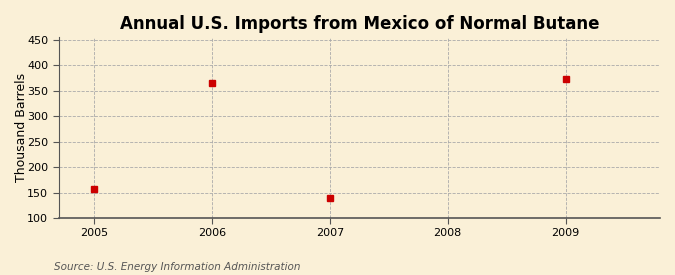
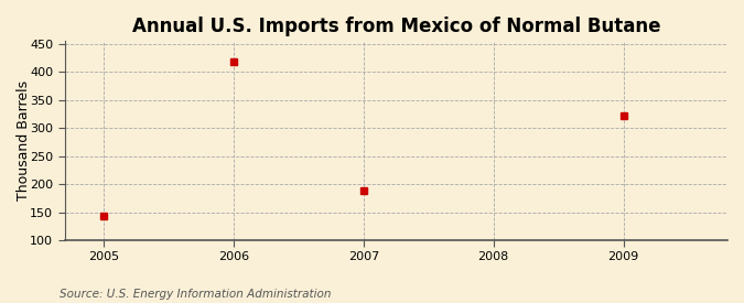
2005: 158 -> 143
2006: 366 -> 418
2007: 140 -> 188
2009: 374 -> 323
